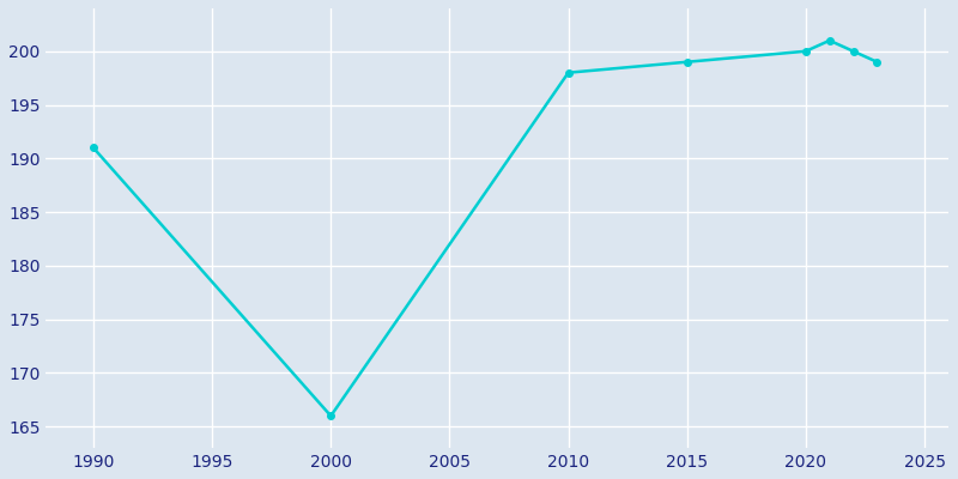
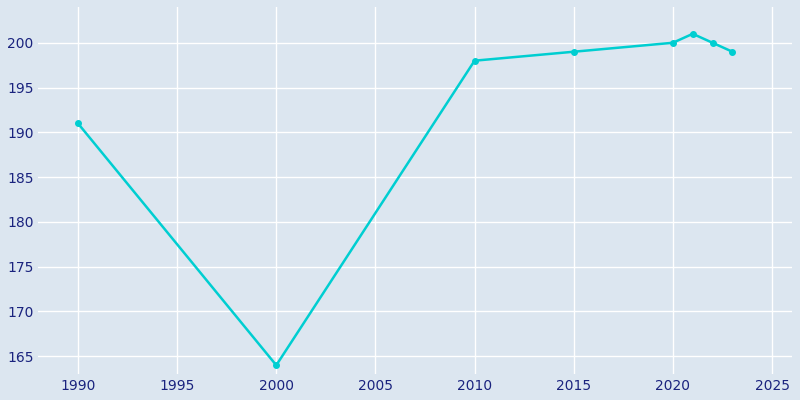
2000: 166 -> 164
